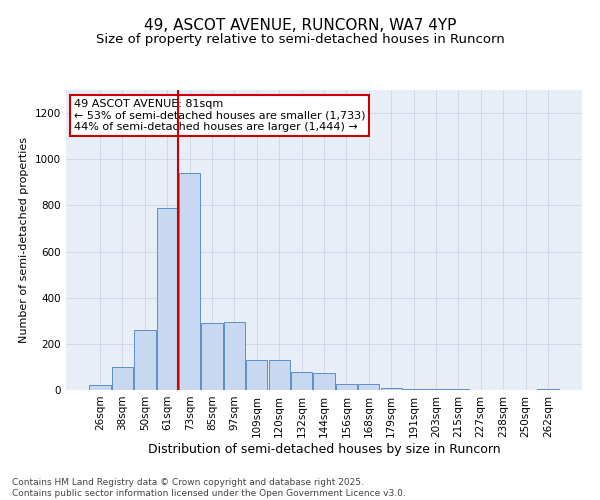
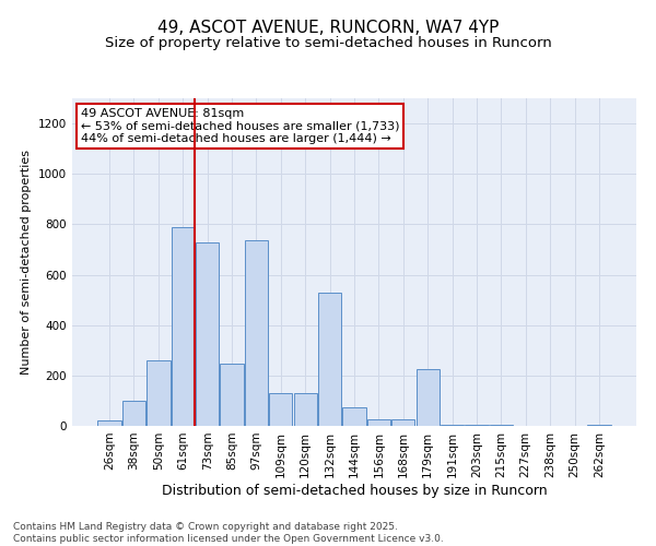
73sqm: 940 -> 730
85sqm: 290 -> 245
97sqm: 295 -> 735
132sqm: 80 -> 530
179sqm: 10 -> 225
